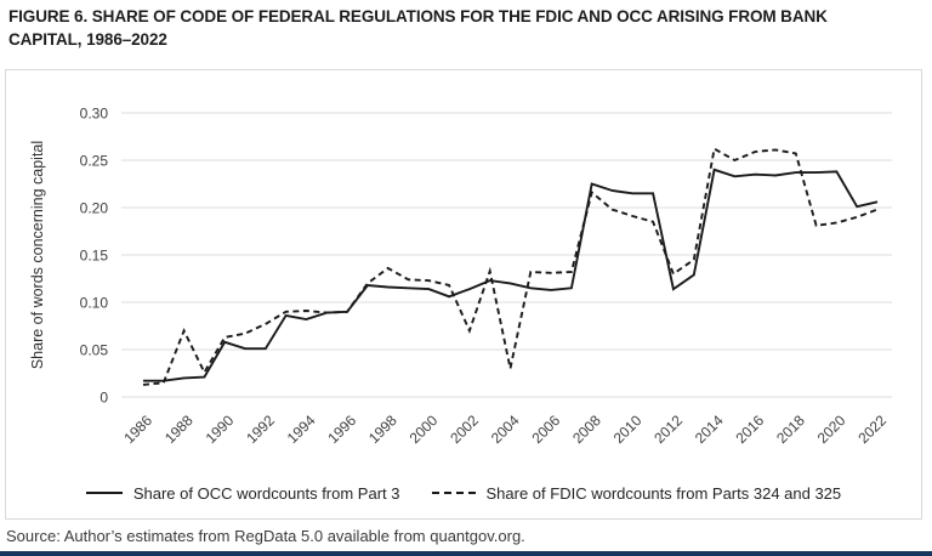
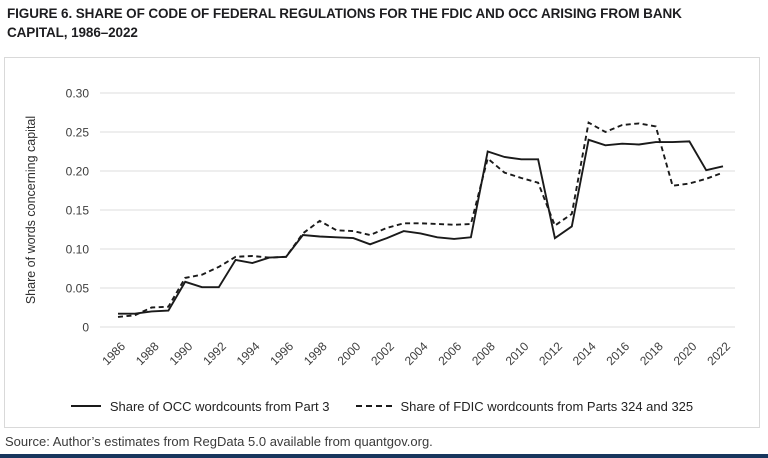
Share of FDIC wordcounts from Parts 324 and 325/1988: 0.07 -> 0.03
Share of FDIC wordcounts from Parts 324 and 325/2002: 0.07 -> 0.13
Share of FDIC wordcounts from Parts 324 and 325/2004: 0.03 -> 0.13
